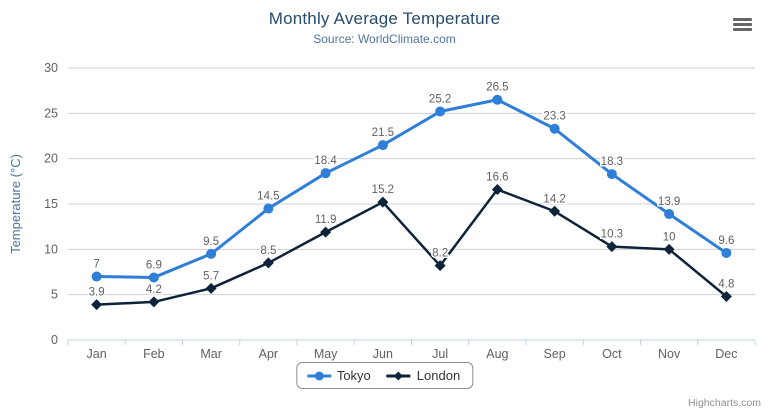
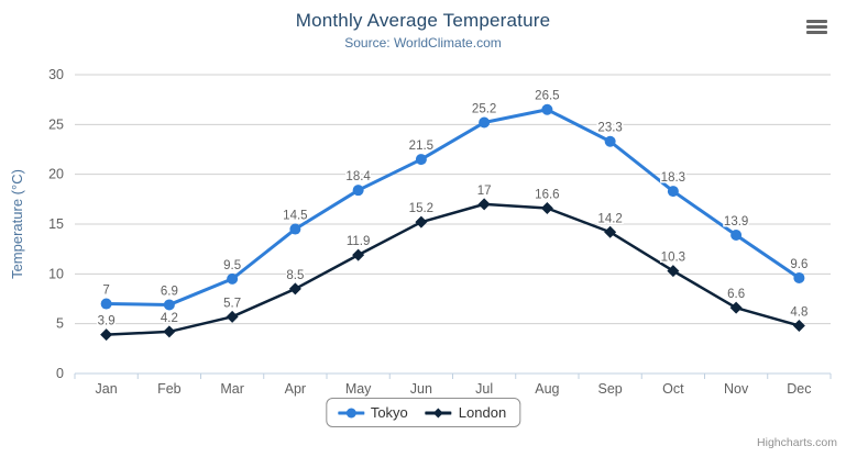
London/Jul: 8.2 -> 17
London/Nov: 10 -> 6.6
